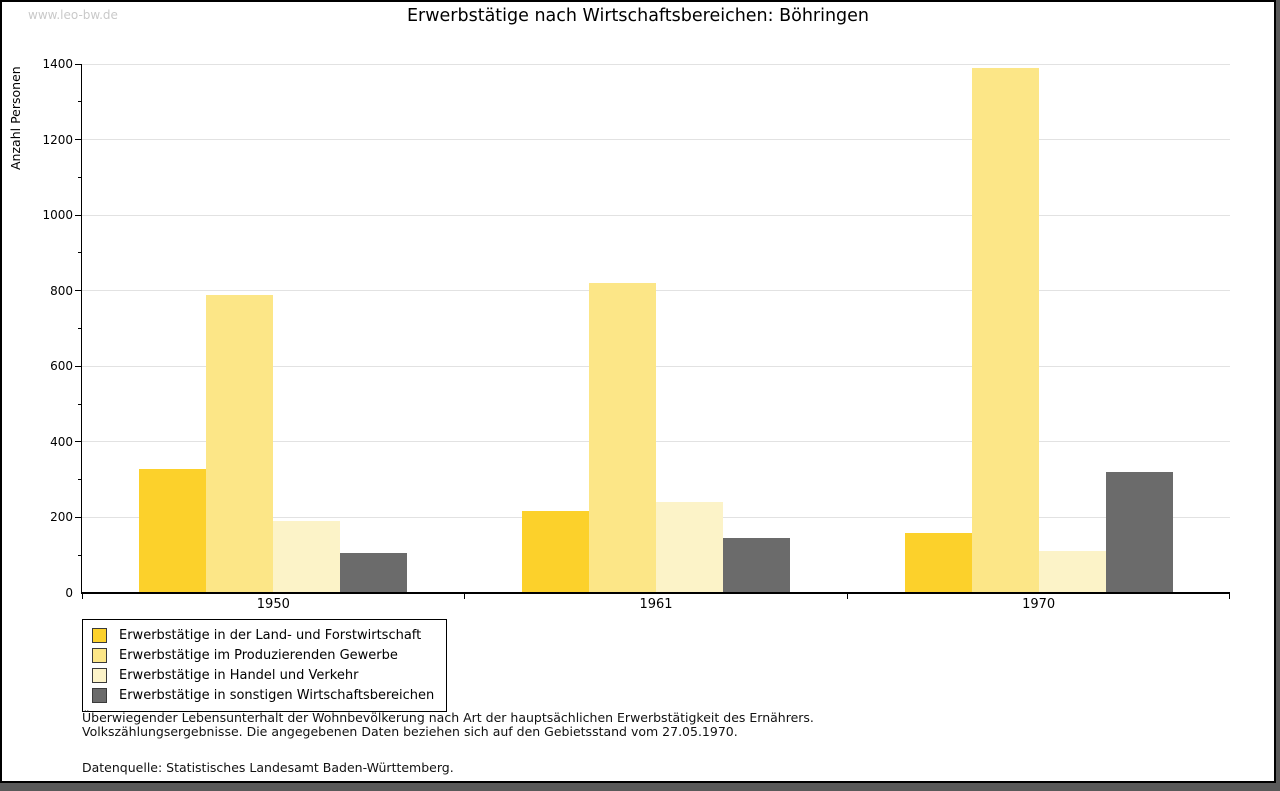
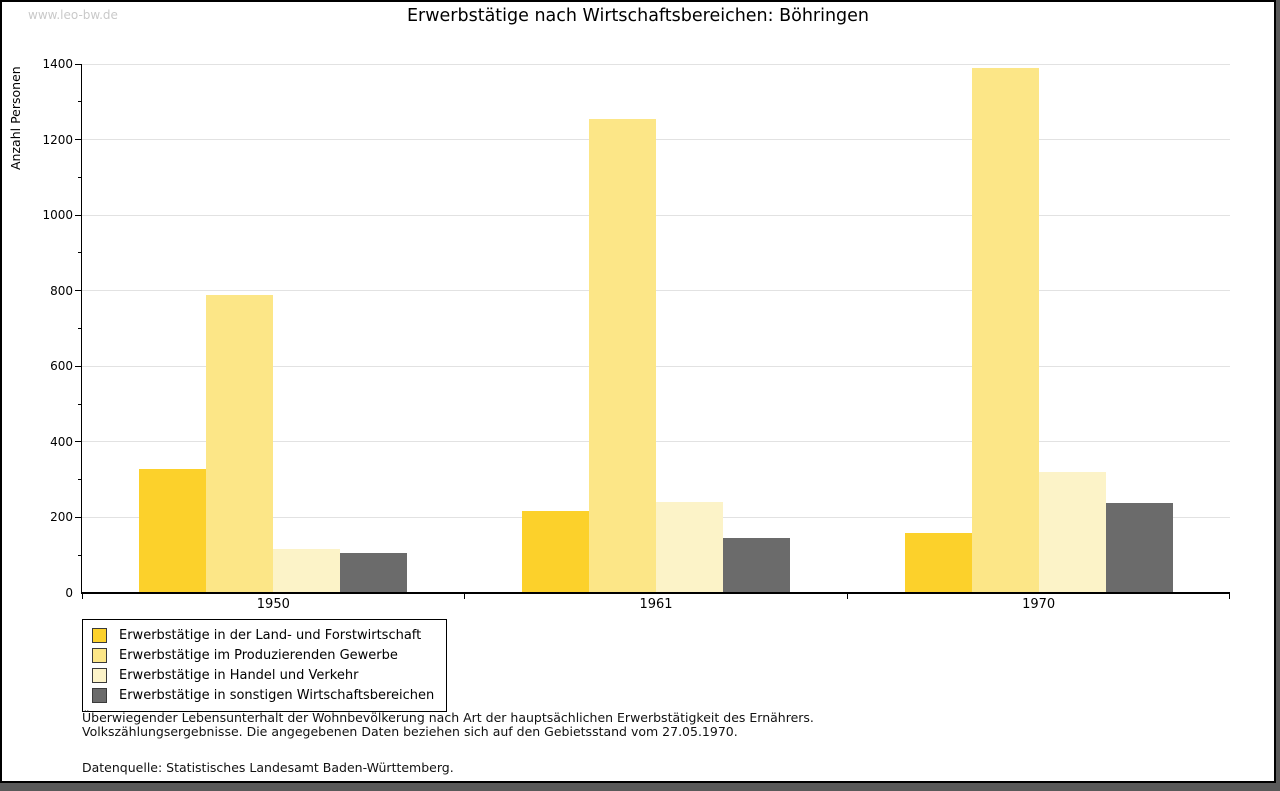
Erwerbstätige in Handel und Verkehr/1950: 190 -> 120
Erwerbstätige im Produzierenden Gewerbe/1961: 820 -> 1260
Erwerbstätige in Handel und Verkehr/1970: 110 -> 320
Erwerbstätige in sonstigen Wirtschaftsbereichen/1970: 320 -> 240
